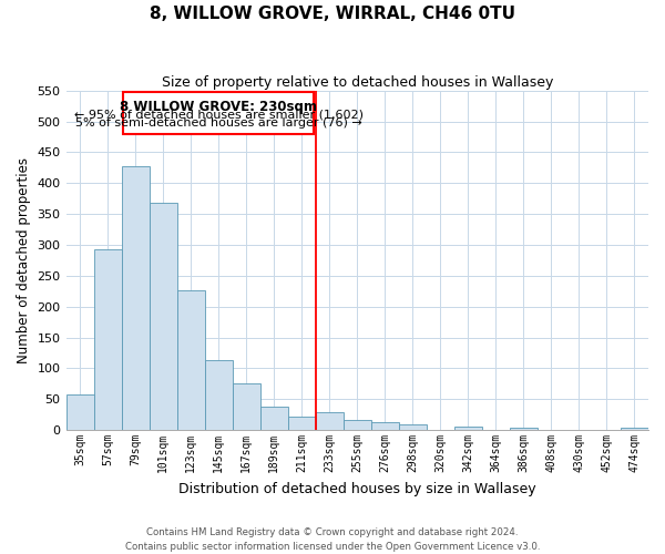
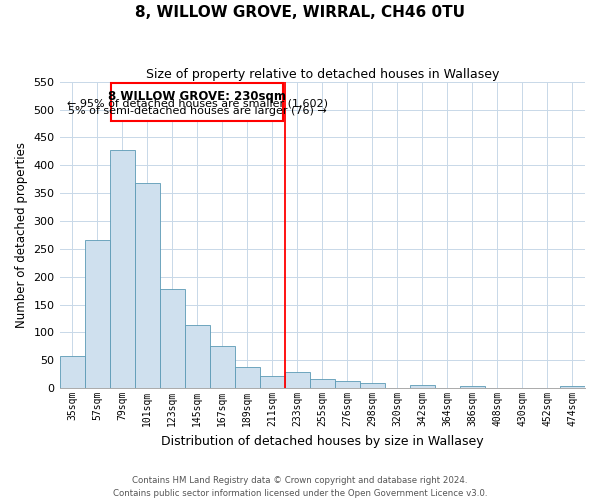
57sqm: 293 -> 266
123sqm: 227 -> 178
